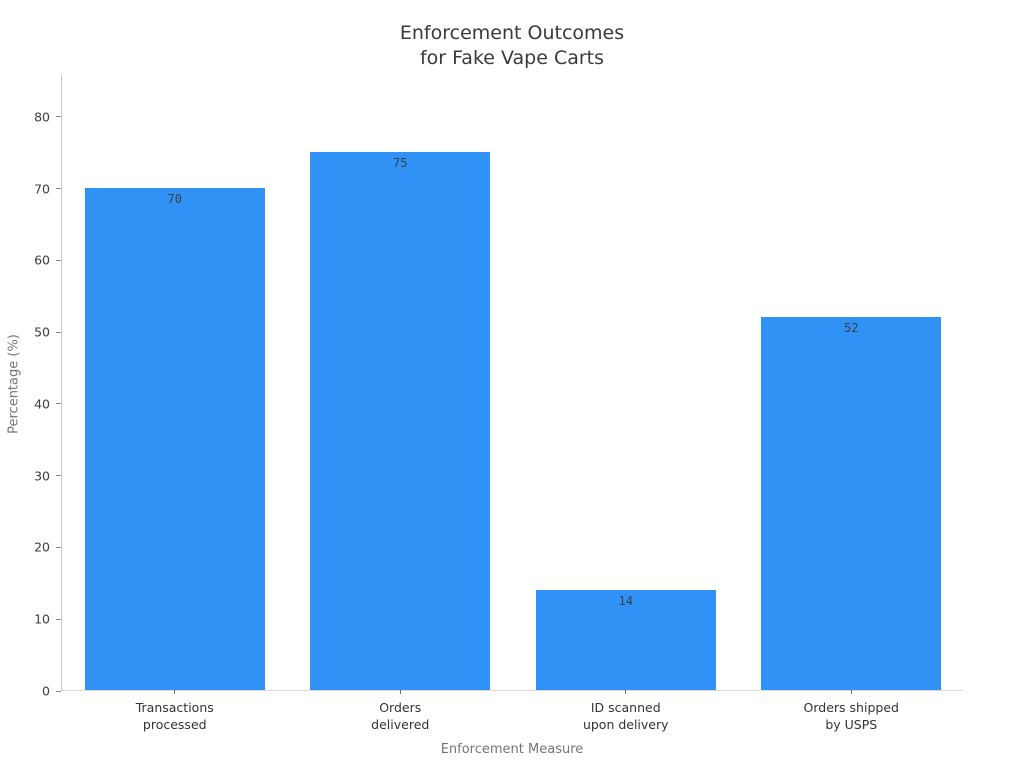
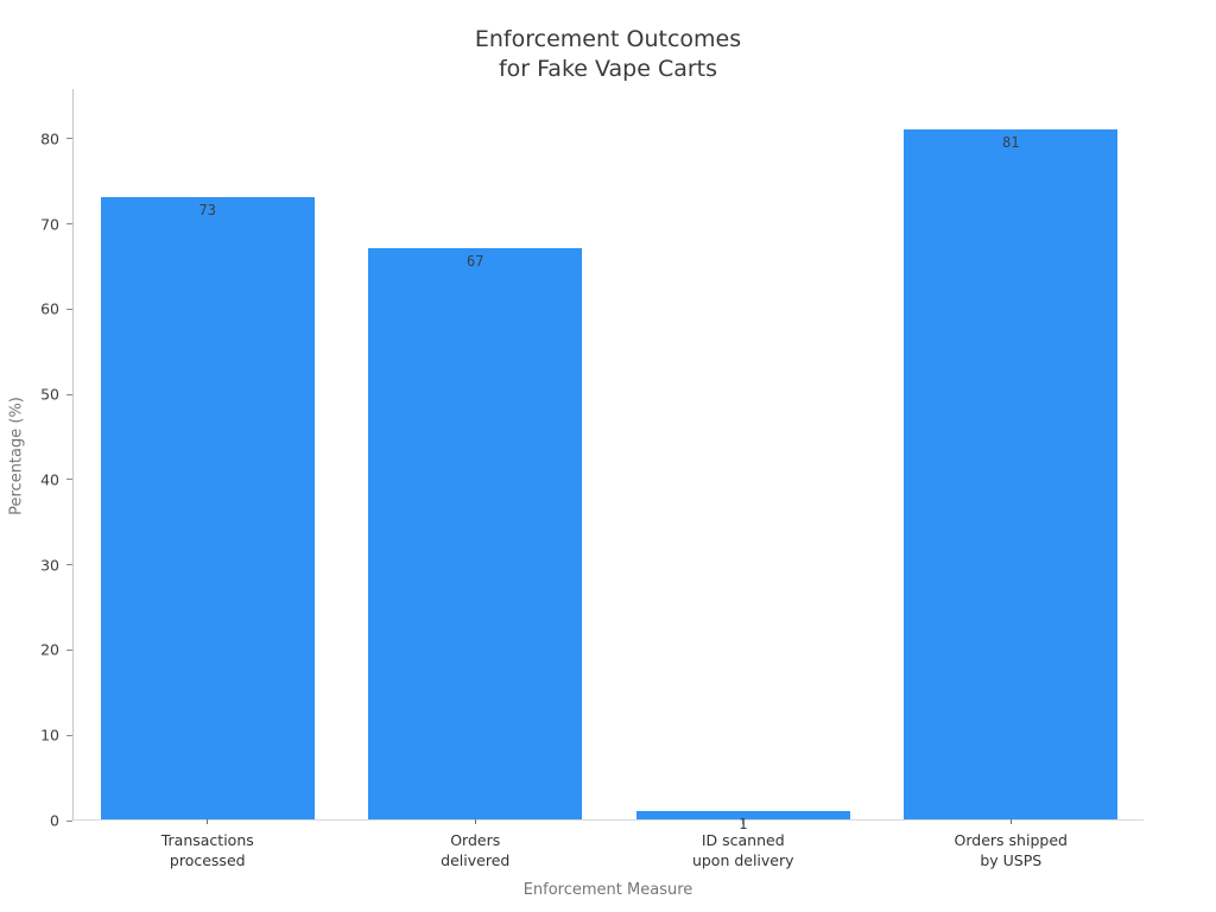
Transactions processed: 70 -> 73
Orders delivered: 75 -> 67
ID scanned upon delivery: 14 -> 1
Orders shipped by USPS: 52 -> 81
